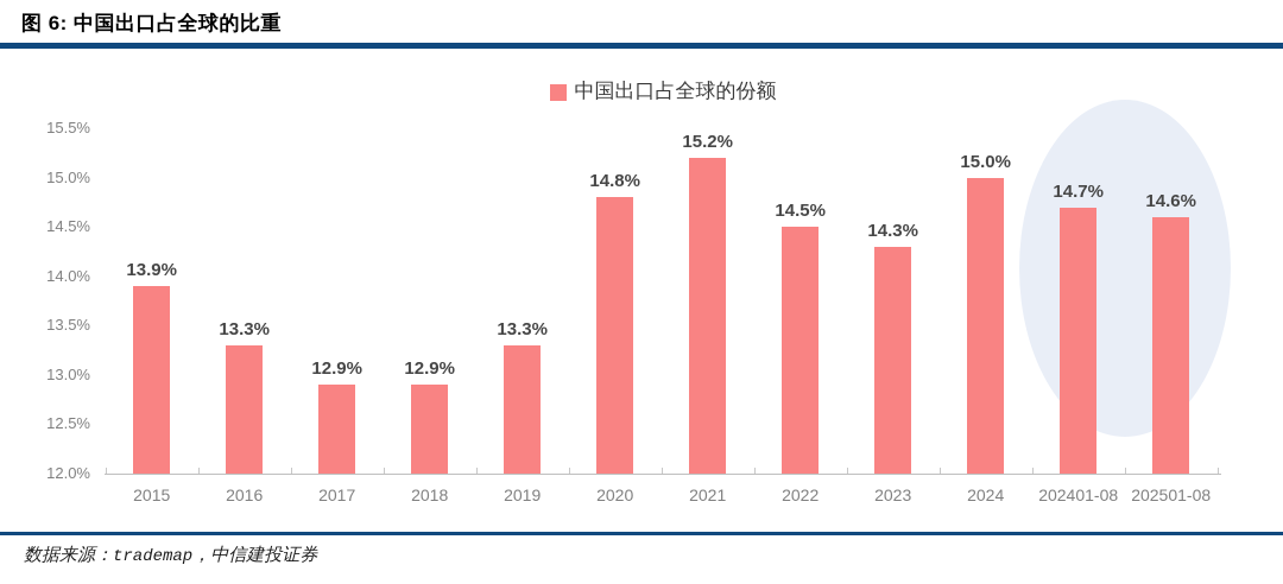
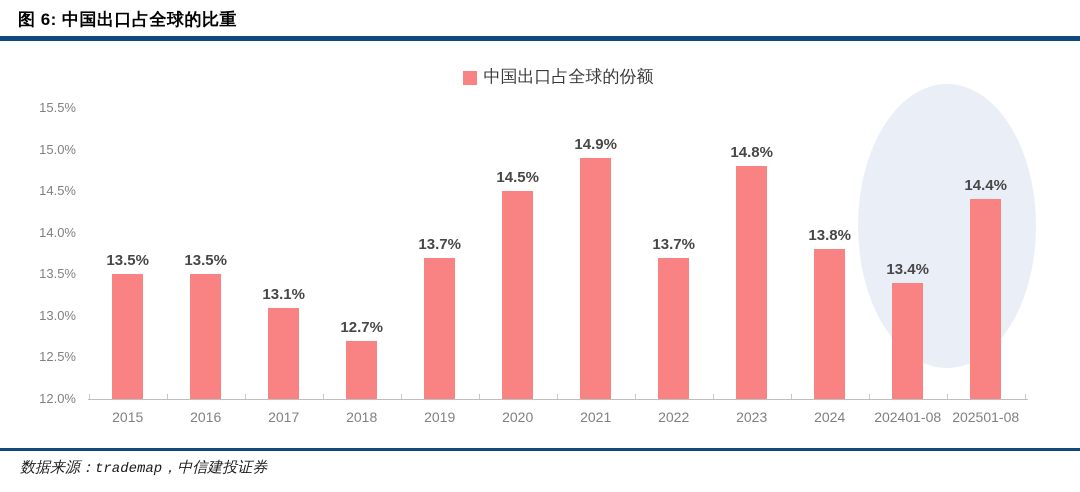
2015: 13.9% -> 13.5%
2016: 13.3% -> 13.5%
2017: 12.9% -> 13.1%
2018: 12.9% -> 12.7%
2019: 13.3% -> 13.7%
2020: 14.8% -> 14.5%
2021: 15.2% -> 14.9%
2022: 14.5% -> 13.7%
2023: 14.3% -> 14.8%
2024: 15.0% -> 13.8%
202401-08: 14.7% -> 13.4%
202501-08: 14.6% -> 14.4%
